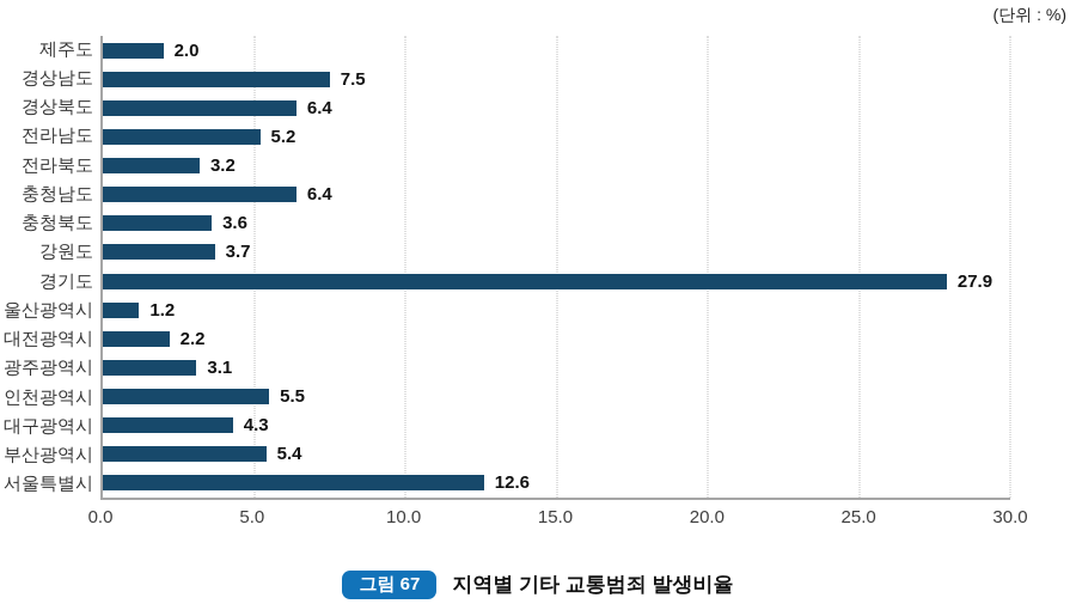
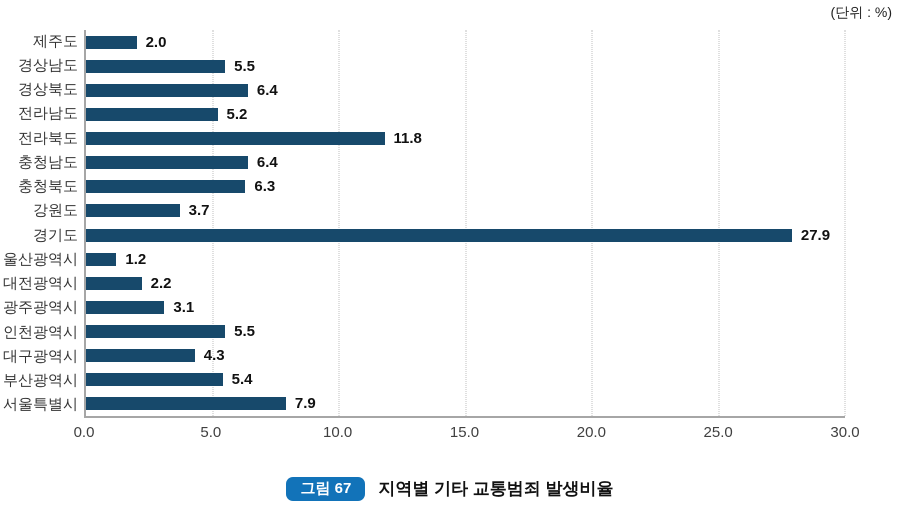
경상남도: 7.5 -> 5.5
전라북도: 3.2 -> 11.8
충청북도: 3.6 -> 6.3
서울특별시: 12.6 -> 7.9
